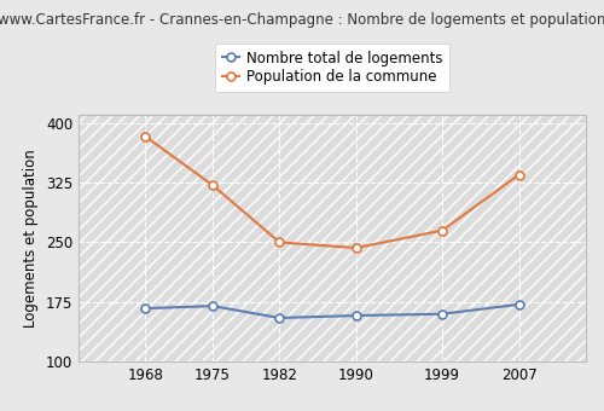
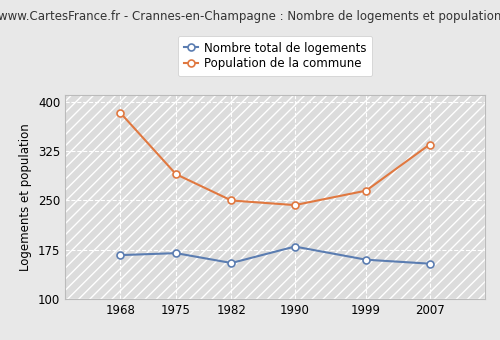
Population de la commune/1975: 322 -> 290
Nombre total de logements/1990: 158 -> 180
Nombre total de logements/2007: 172 -> 154
